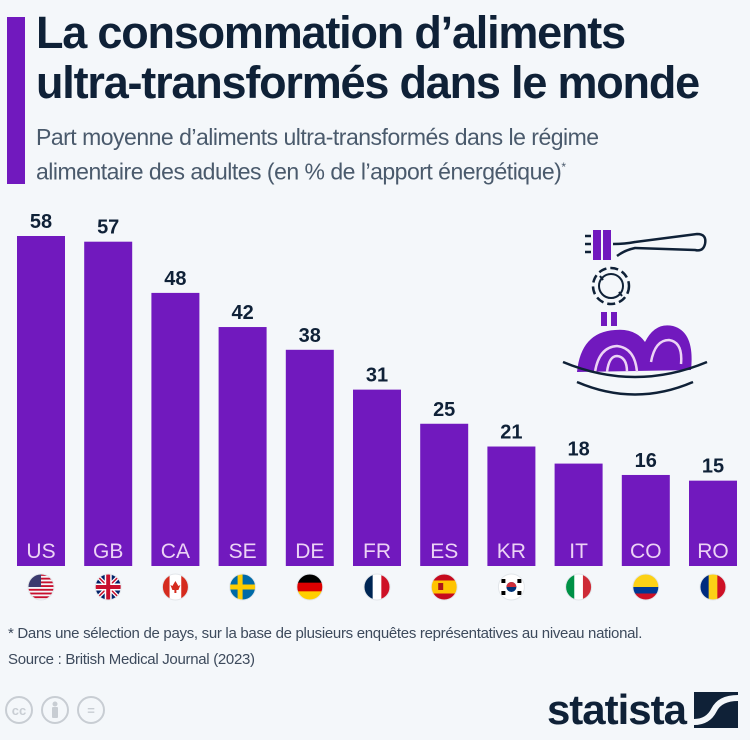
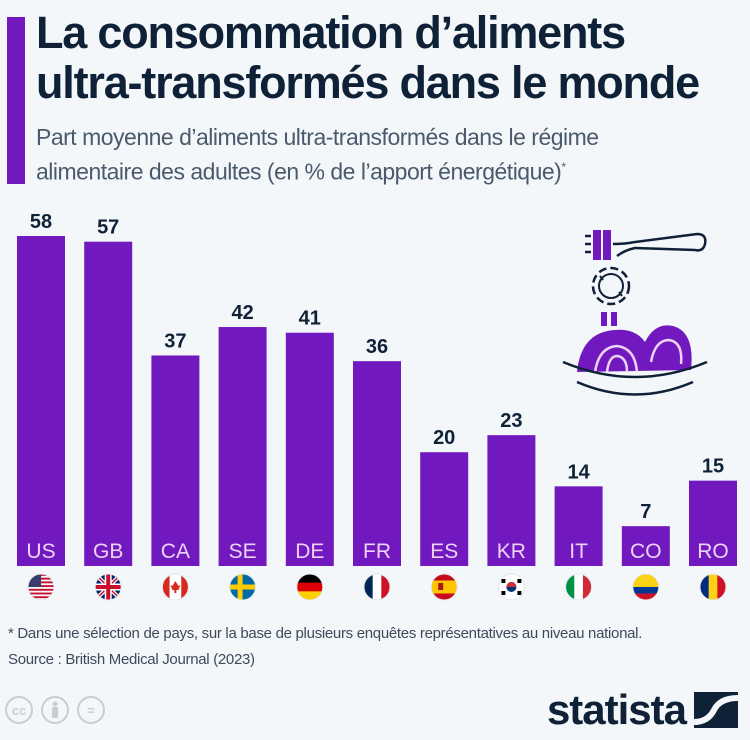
CA: 48 -> 37
DE: 38 -> 41
FR: 31 -> 36
ES: 25 -> 20
KR: 21 -> 23
IT: 18 -> 14
CO: 16 -> 7
